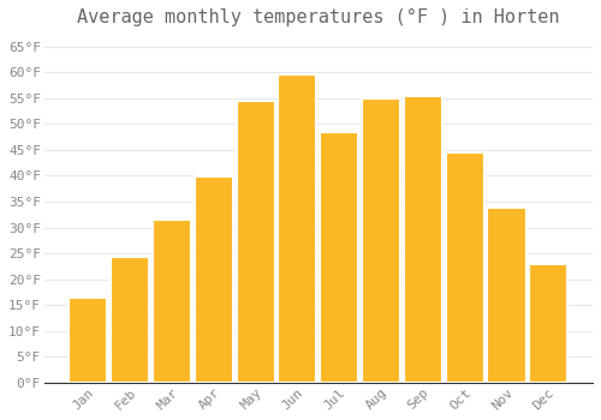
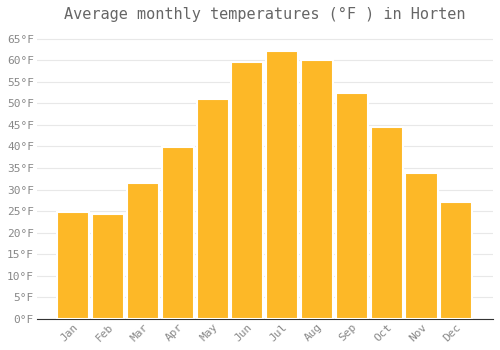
Jan: 16.5°F -> 24.8°F
May: 54.5°F -> 51.1°F
Jul: 48.5°F -> 62.1°F
Aug: 55.0°F -> 60.1°F
Sep: 55.5°F -> 52.5°F
Dec: 23.0°F -> 27.1°F
